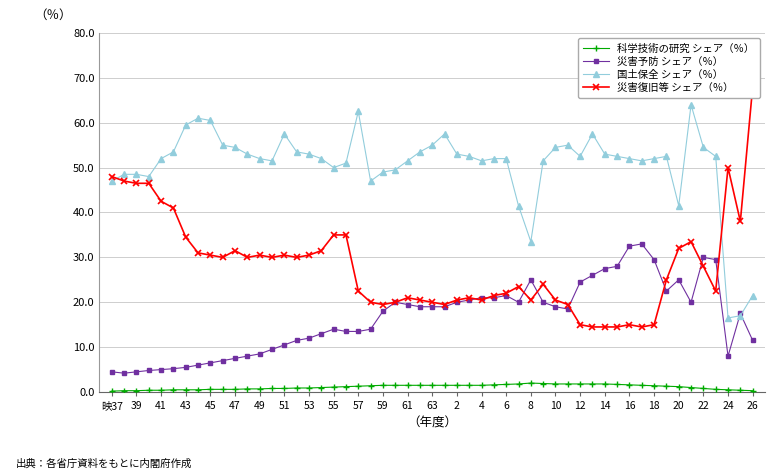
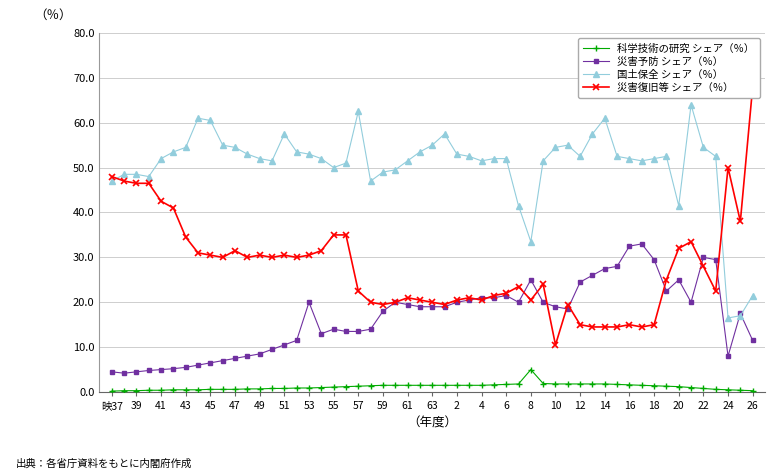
国土保全 シェア（％）/43: 59.5 -> 54.5
災害予防 シェア（％）/53: 12.0 -> 20.0
科学技術の研究 シェア（％）/8: 2.0 -> 5.0
災害復旧等 シェア（％）/10: 20.5 -> 10.5
国土保全 シェア（％）/14: 53.0 -> 61.0
